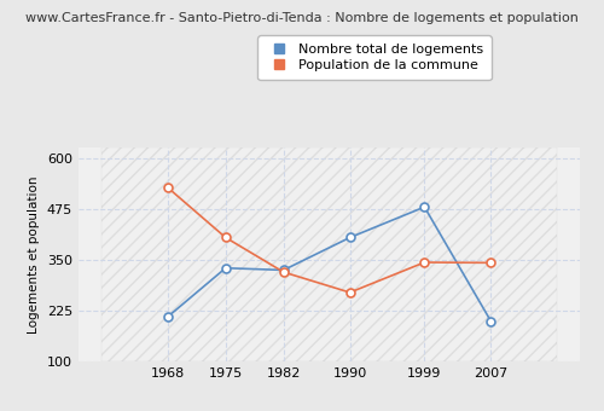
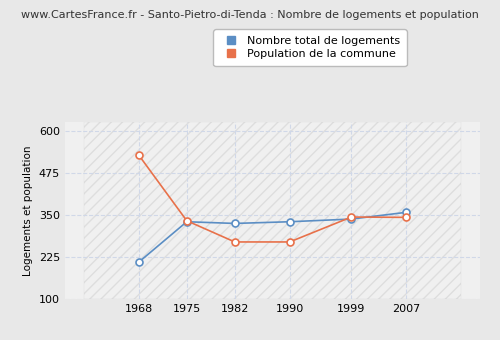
Population de la commune/1975: 405 -> 333
Population de la commune/1982: 320 -> 270
Nombre total de logements/1990: 405 -> 330
Nombre total de logements/1999: 480 -> 338
Nombre total de logements/2007: 200 -> 358
